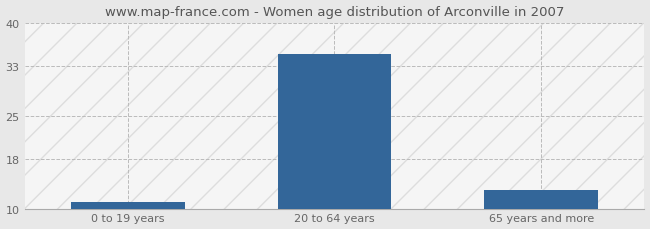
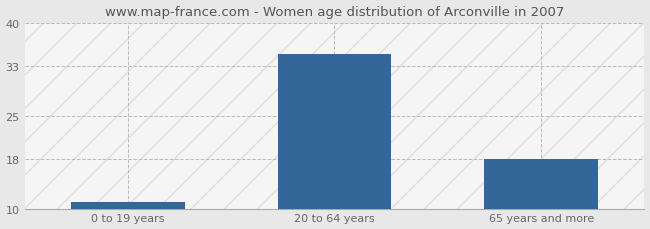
65 years and more: 13 -> 18
